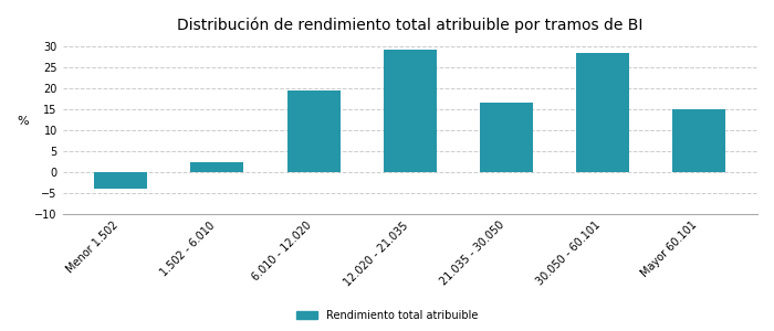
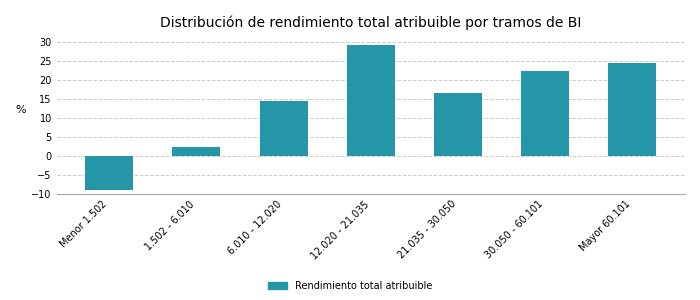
Menor 1.502: -4.0 -> -8.8
6.010 - 12.020: 19.5 -> 14.5
30.050 - 60.101: 28.5 -> 22.5
Mayor 60.101: 15.0 -> 24.5
